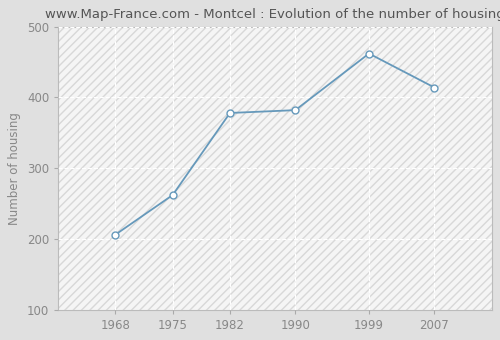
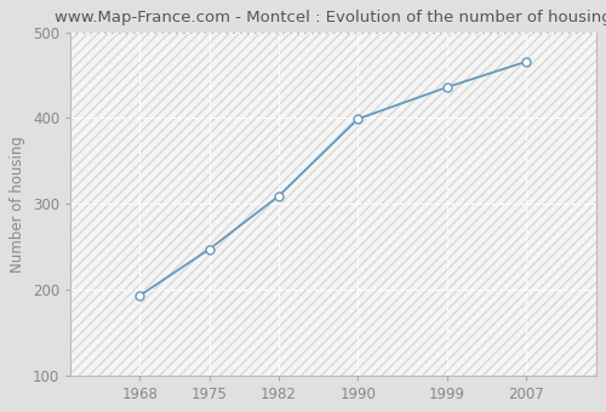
1968: 206 -> 193
1975: 262 -> 247
1982: 378 -> 309
1990: 382 -> 399
1999: 462 -> 436
2007: 414 -> 466
